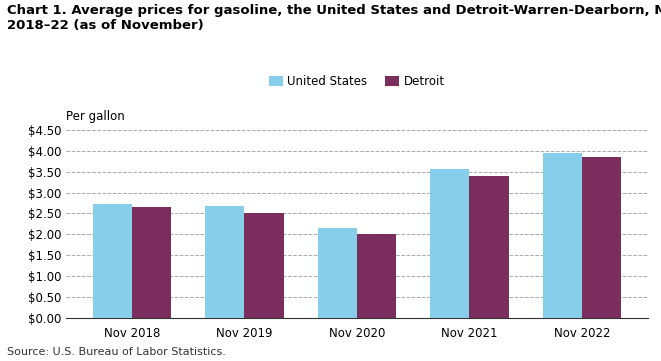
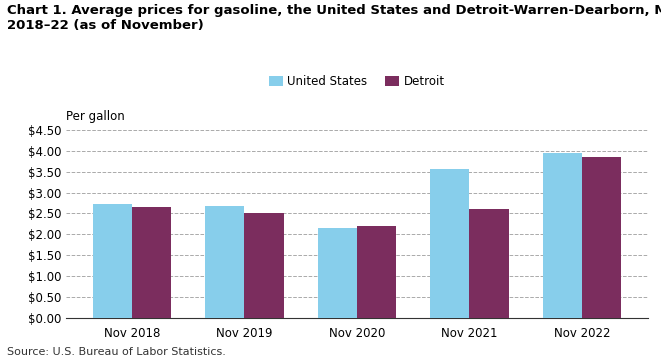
Detroit/Nov 2020: $2.00 -> $2.20
Detroit/Nov 2021: $3.40 -> $2.60
